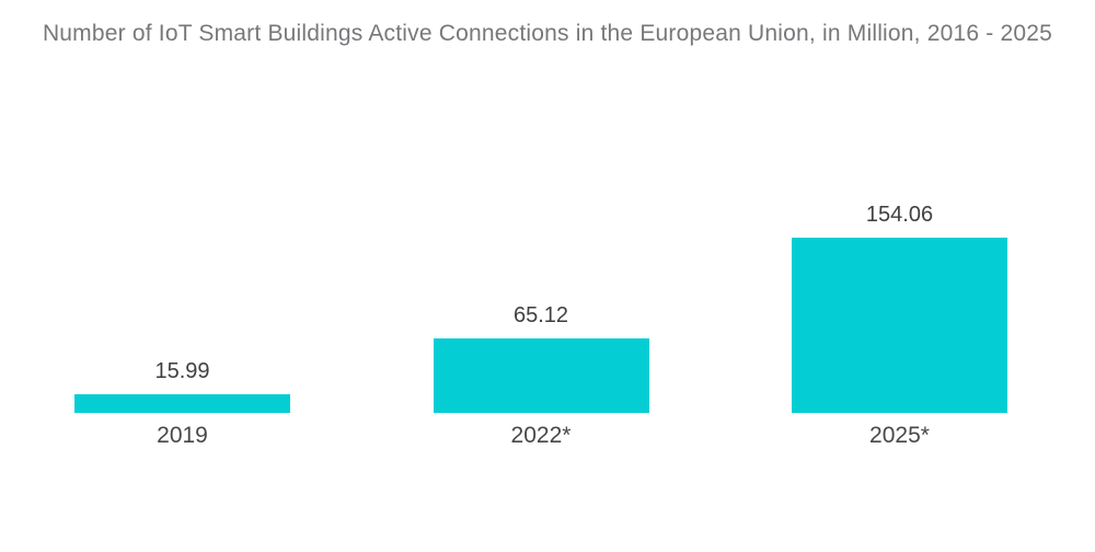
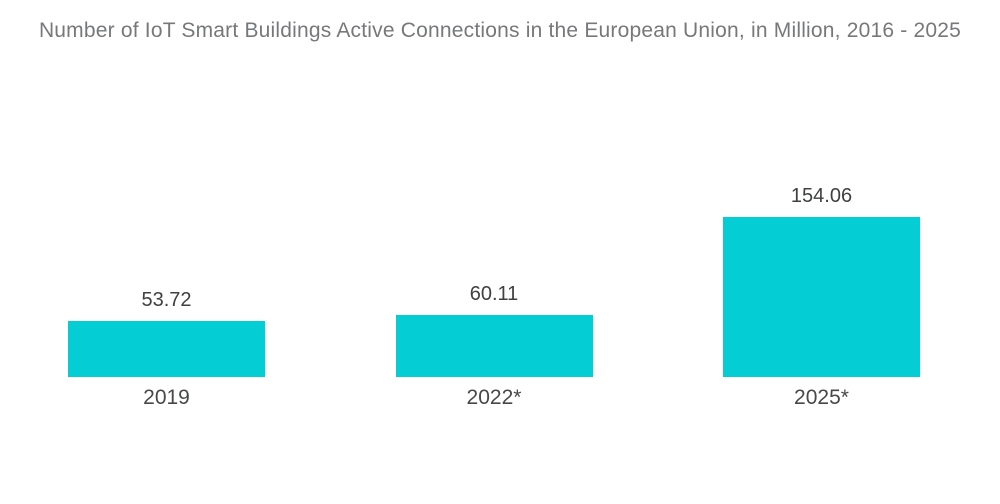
2019: 15.99 -> 53.72
2022*: 65.12 -> 60.11
